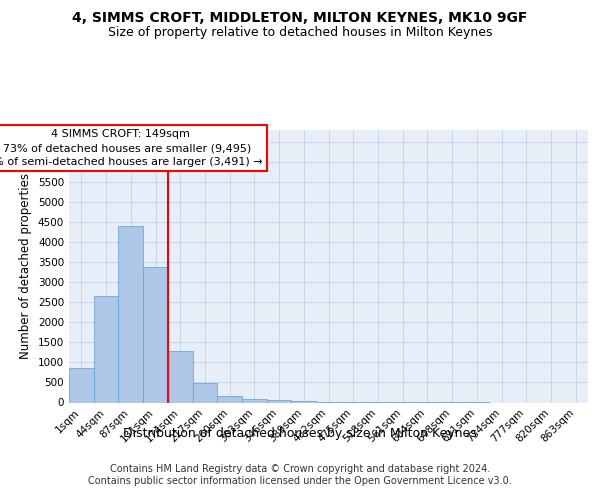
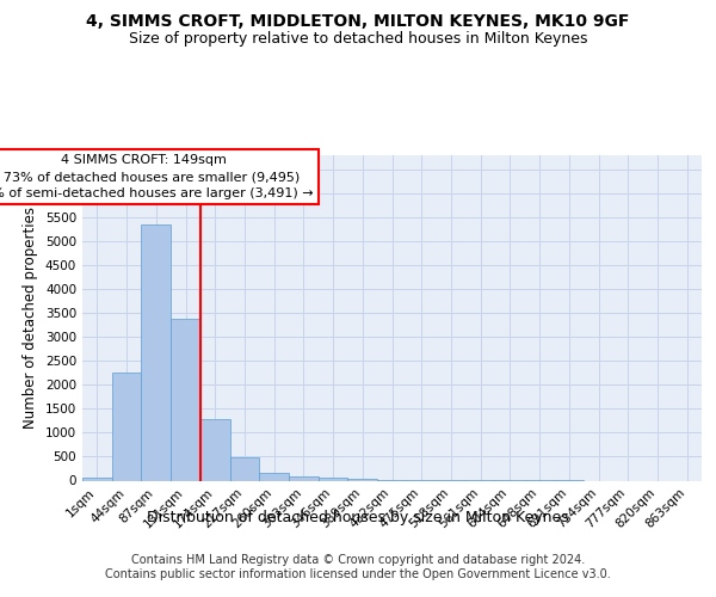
1sqm: 850 -> 70
44sqm: 2650 -> 2270
87sqm: 4400 -> 5350
